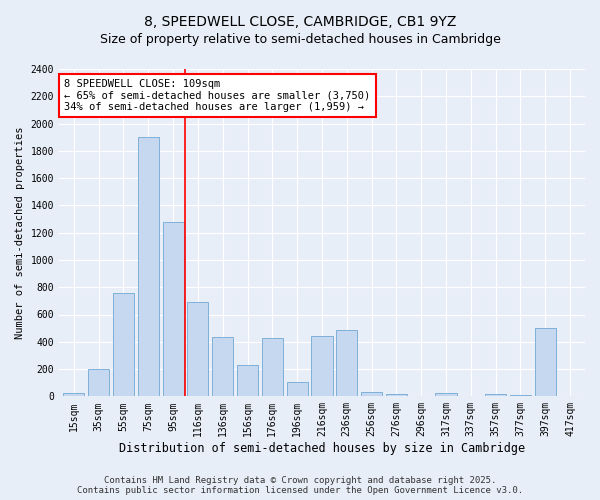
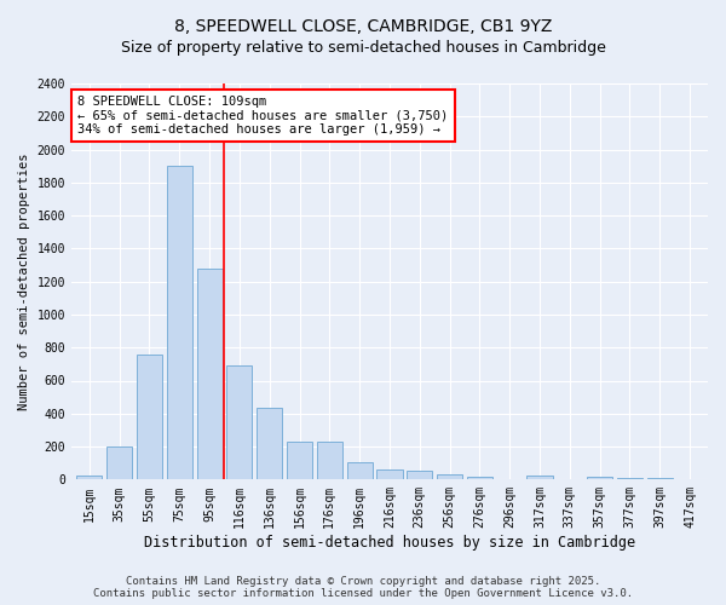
176sqm: 430 -> 230
216sqm: 440 -> 60
236sqm: 490 -> 60
397sqm: 500 -> 10
